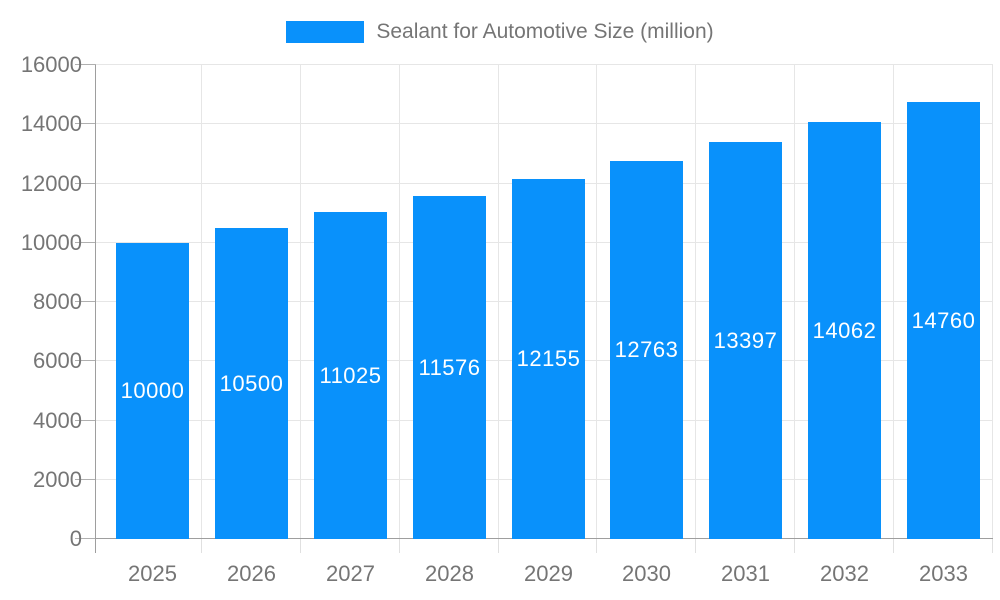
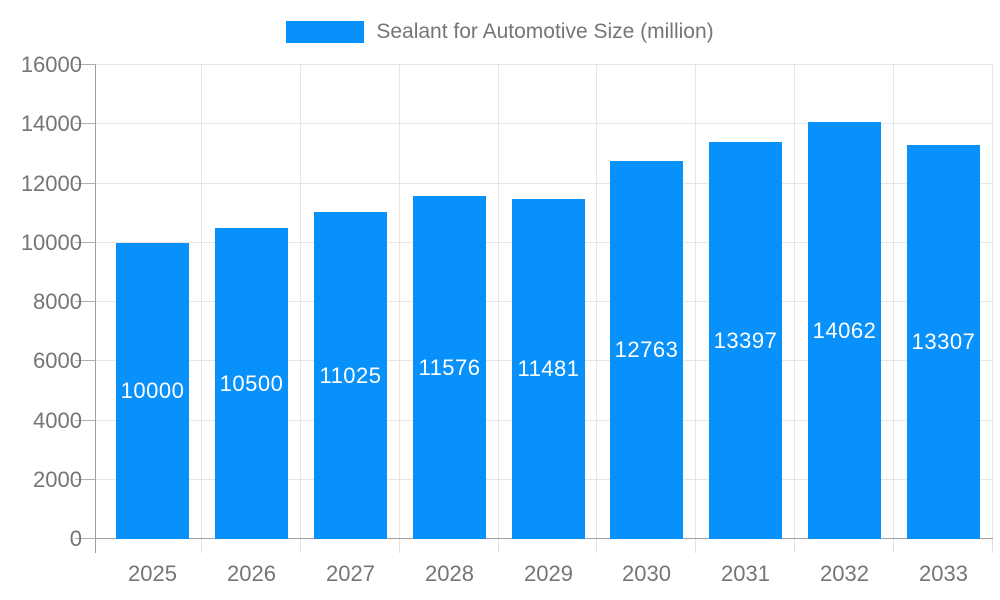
2029: 12155 -> 11481
2033: 14760 -> 13307
